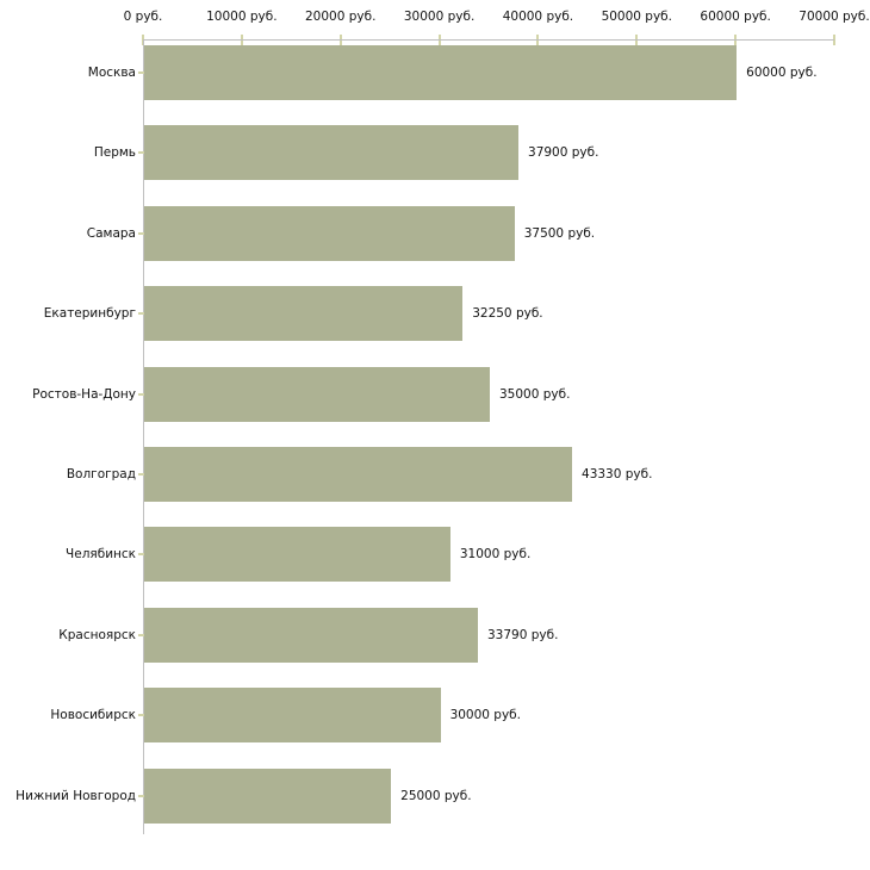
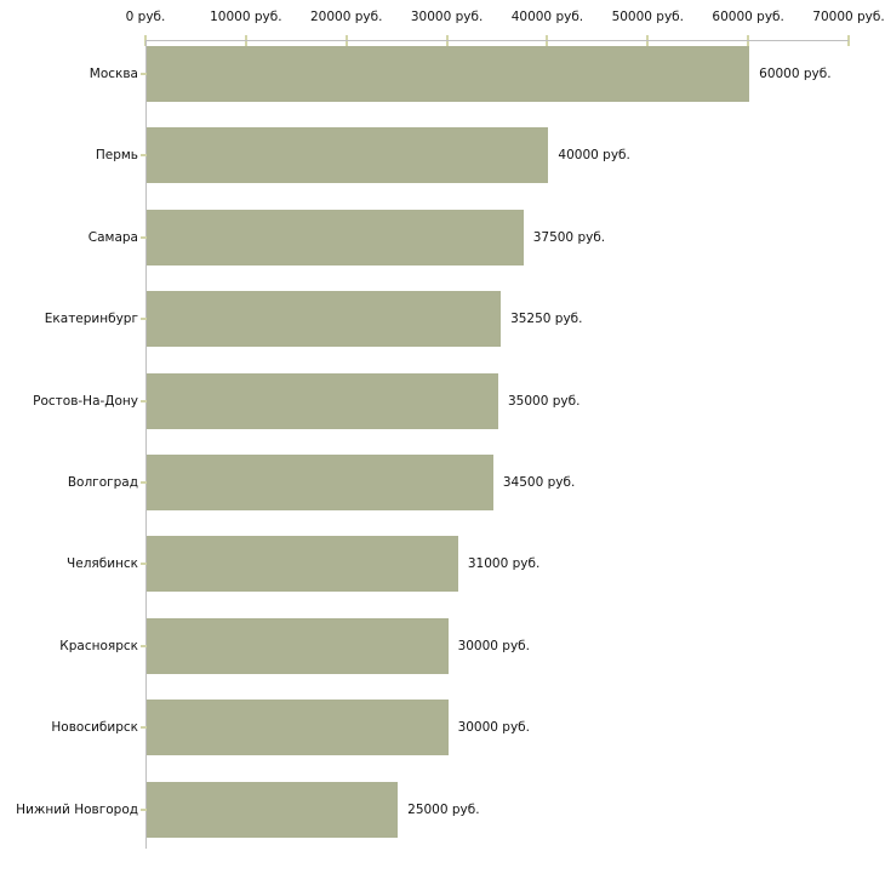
Пермь: 37900 -> 40000
Екатеринбург: 32250 -> 35250
Волгоград: 43330 -> 34500
Красноярск: 33790 -> 30000
